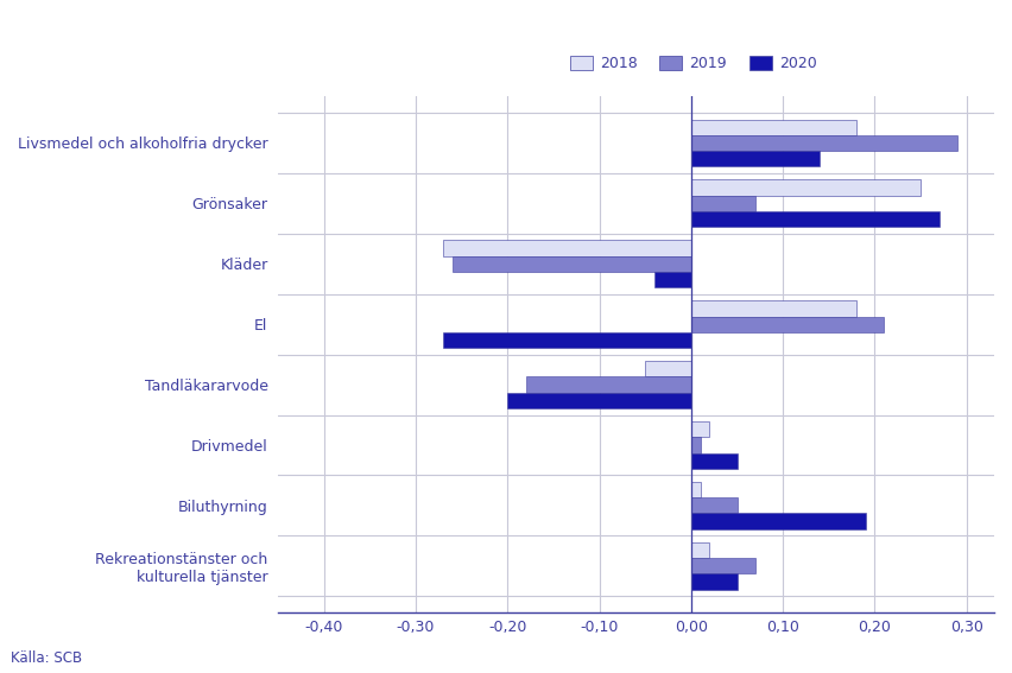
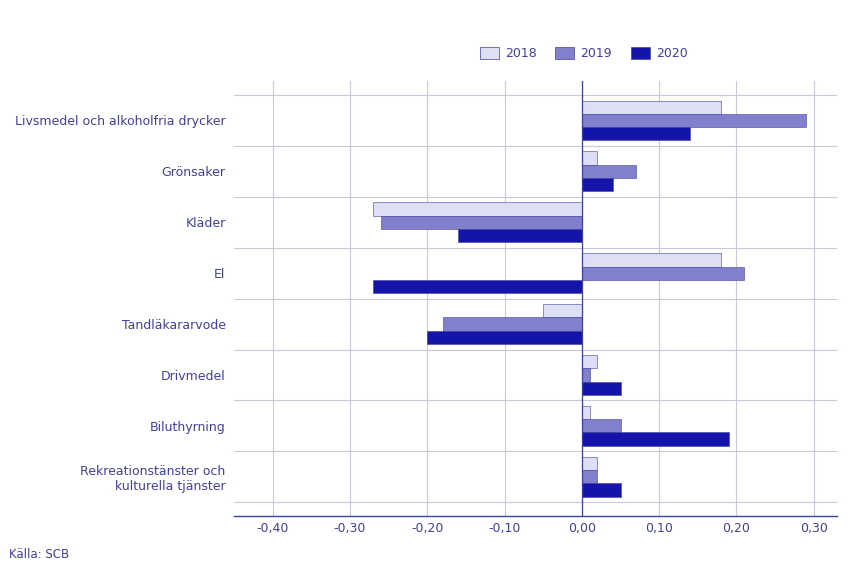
2018/Grönsaker: 0,25 -> 0,02
2020/Grönsaker: 0,27 -> 0,04
2020/Kläder: -0,04 -> -0,16
2019/Rekreationstänster och kulturella tjänster: 0,07 -> 0,02
